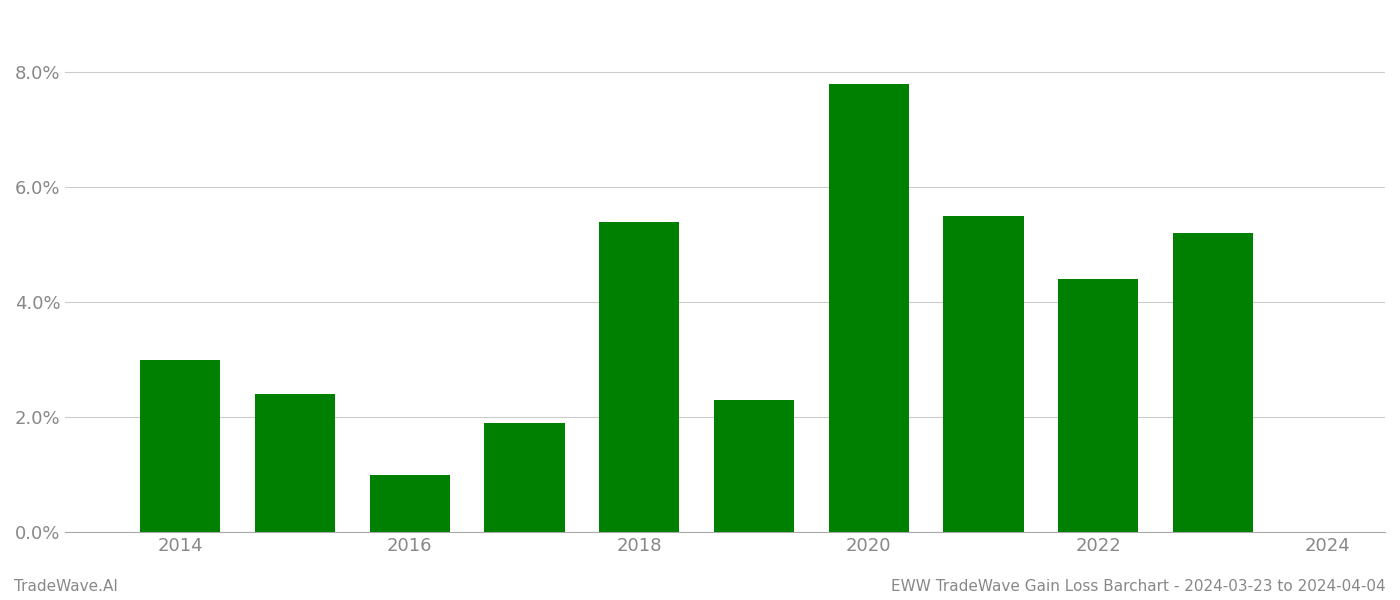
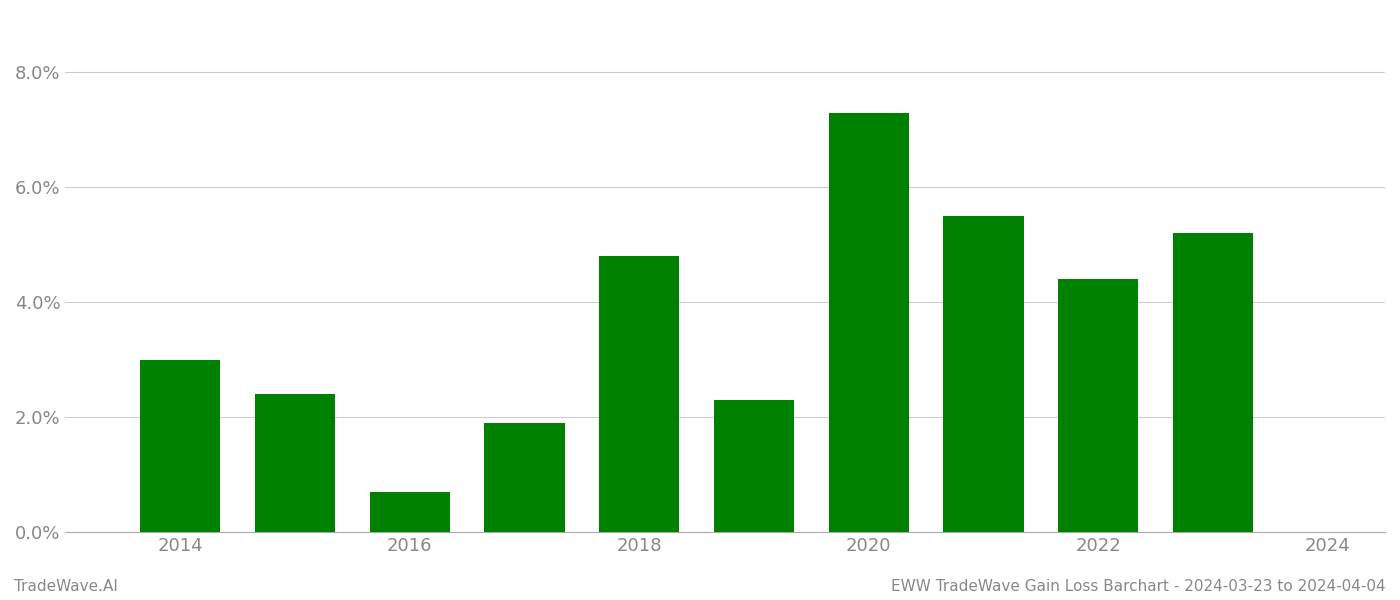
2016: 1.0% -> 0.7%
2018: 5.4% -> 4.8%
2020: 7.8% -> 7.3%
